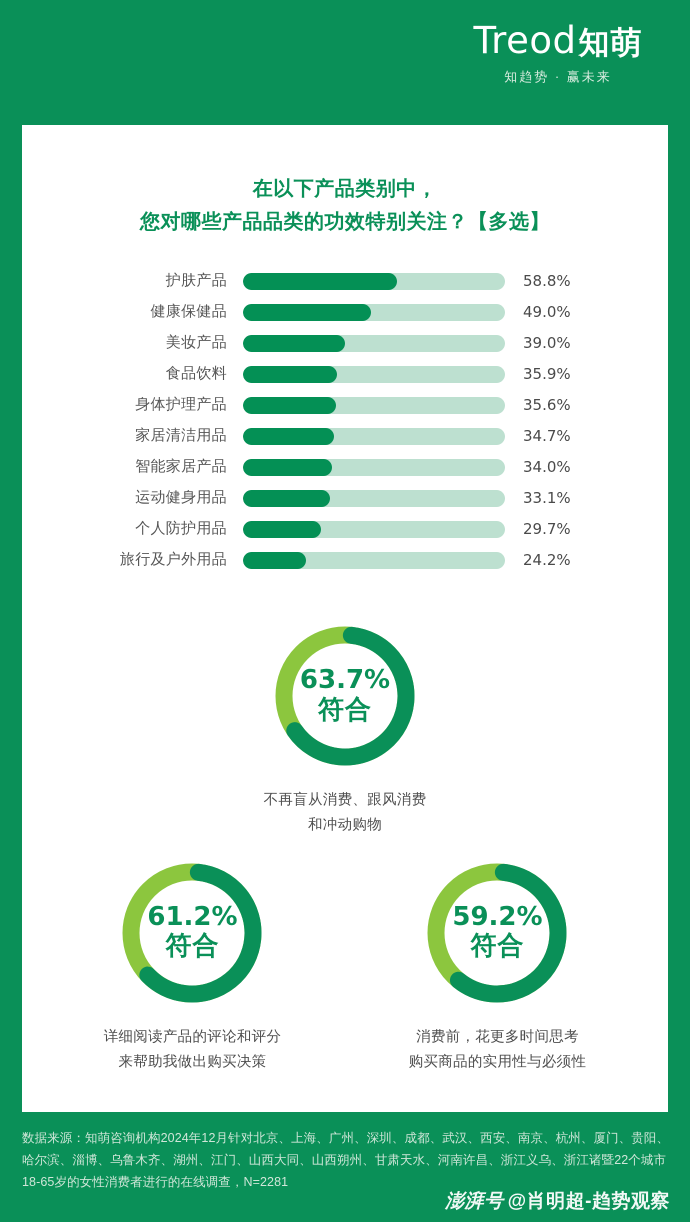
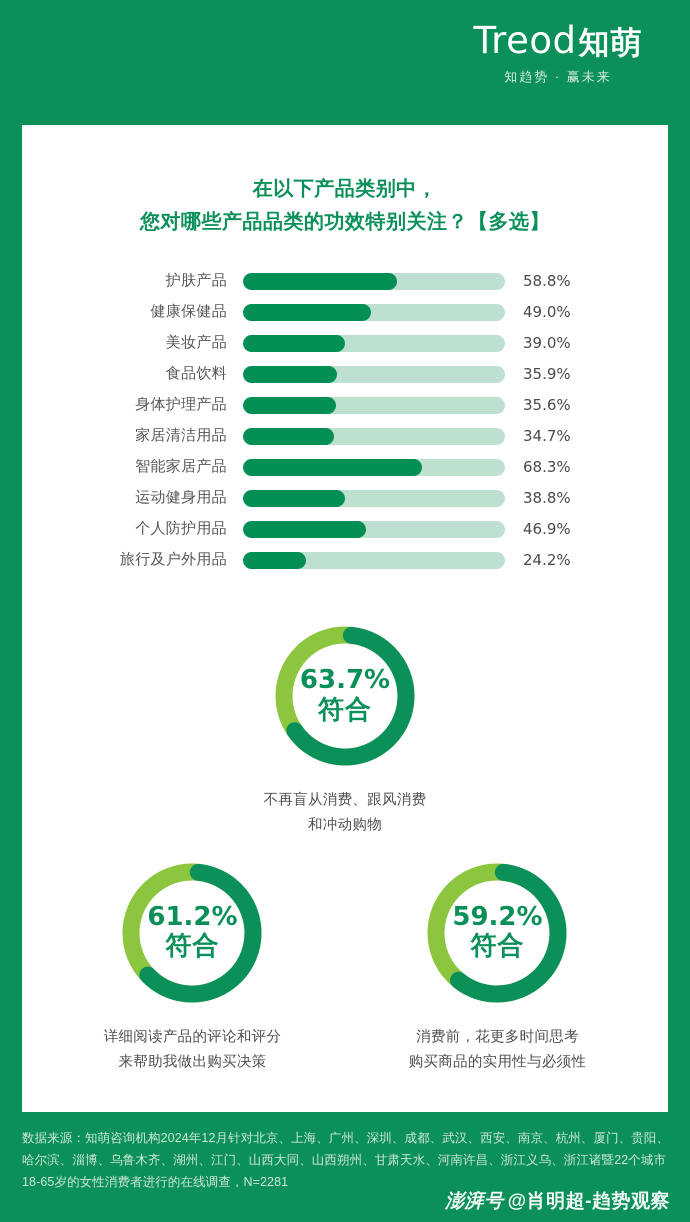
智能家居产品: 34.0% -> 68.3%
运动健身用品: 33.1% -> 38.8%
个人防护用品: 29.7% -> 46.9%
